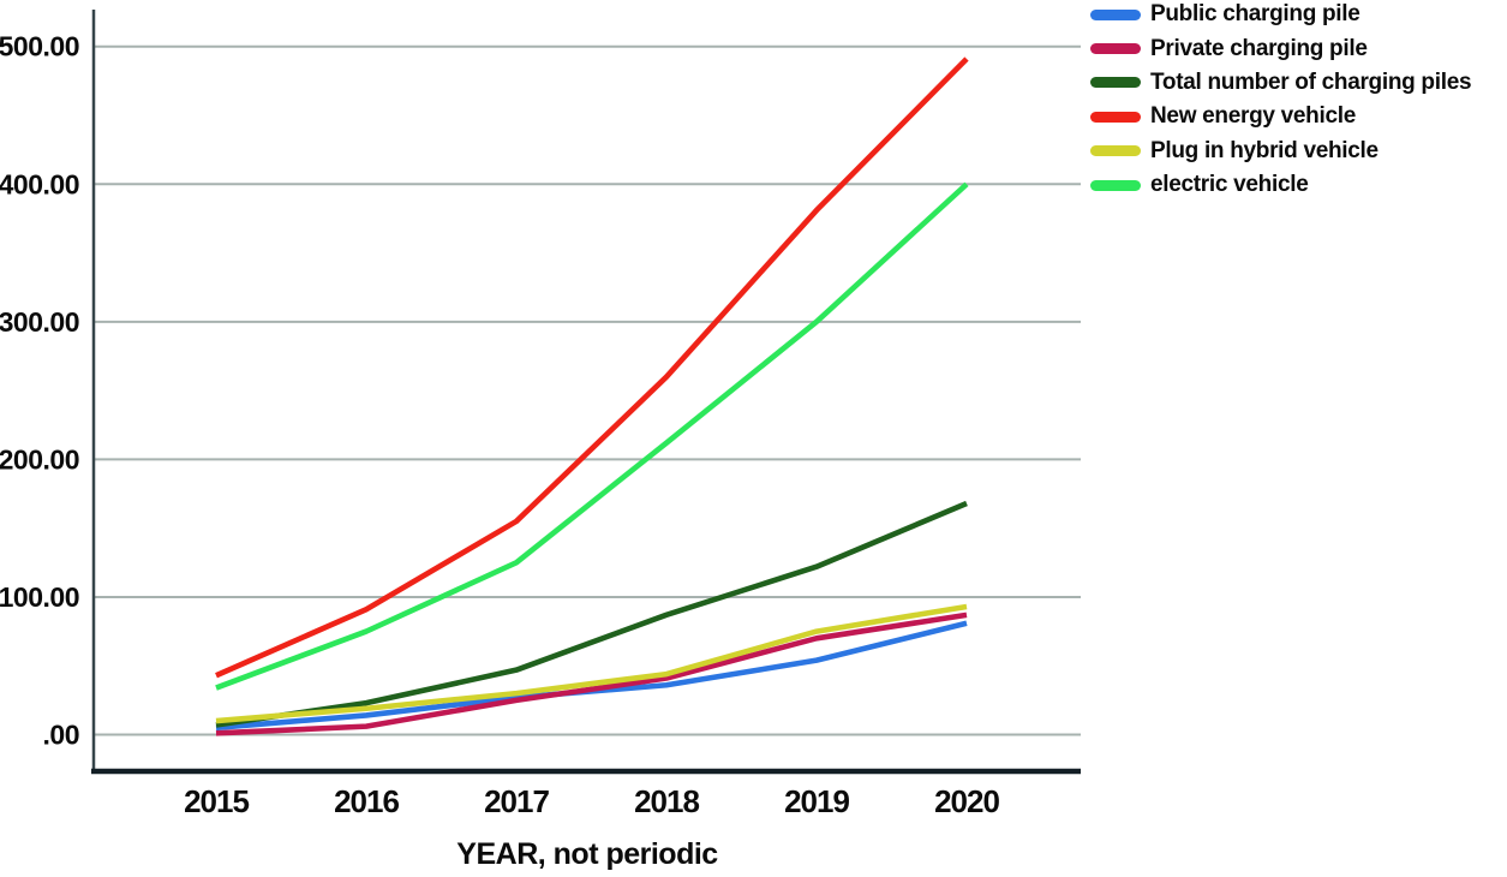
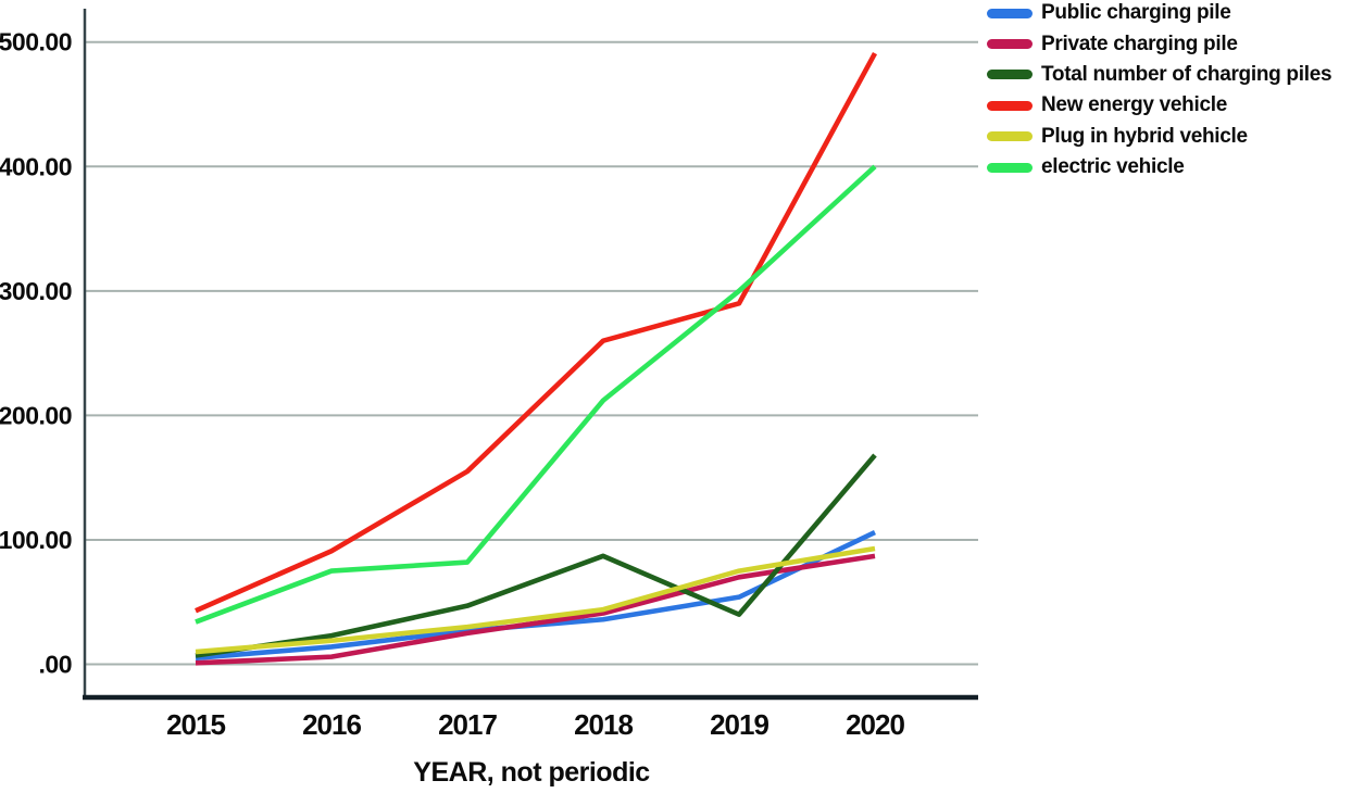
electric vehicle/2017: 125 -> 82
Total number of charging piles/2019: 122 -> 40
New energy vehicle/2019: 381 -> 290
Public charging pile/2020: 81 -> 106
